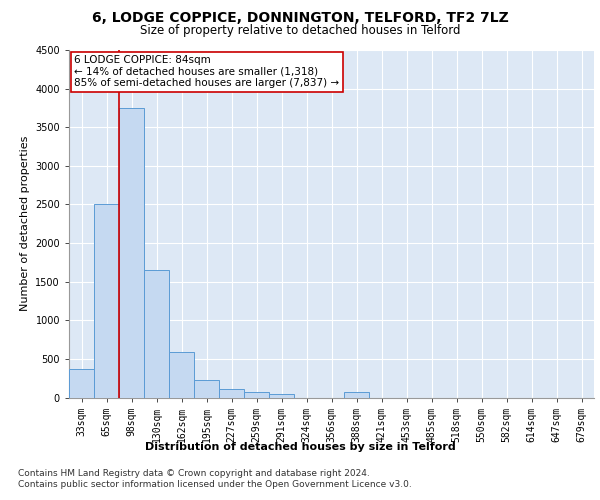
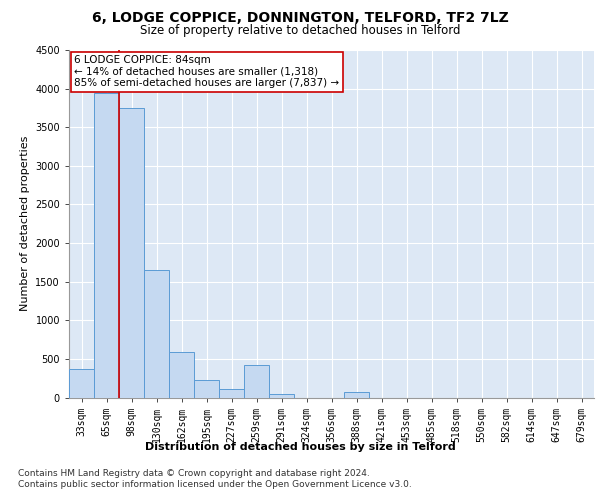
65sqm: 2500 -> 3940
259sqm: 60 -> 420
